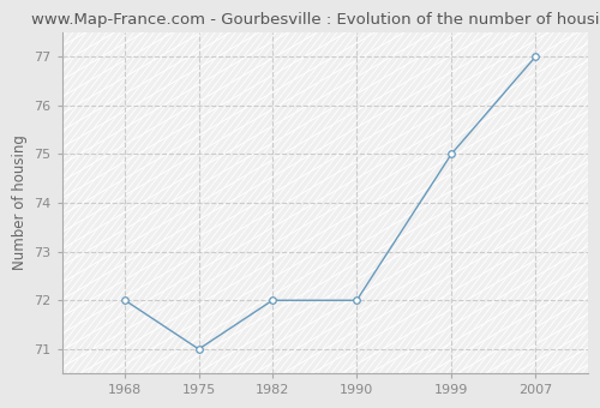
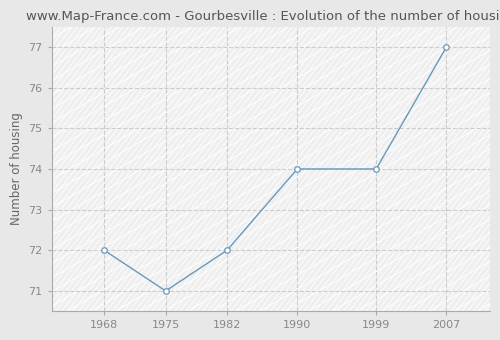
1990: 72 -> 74
1999: 75 -> 74
